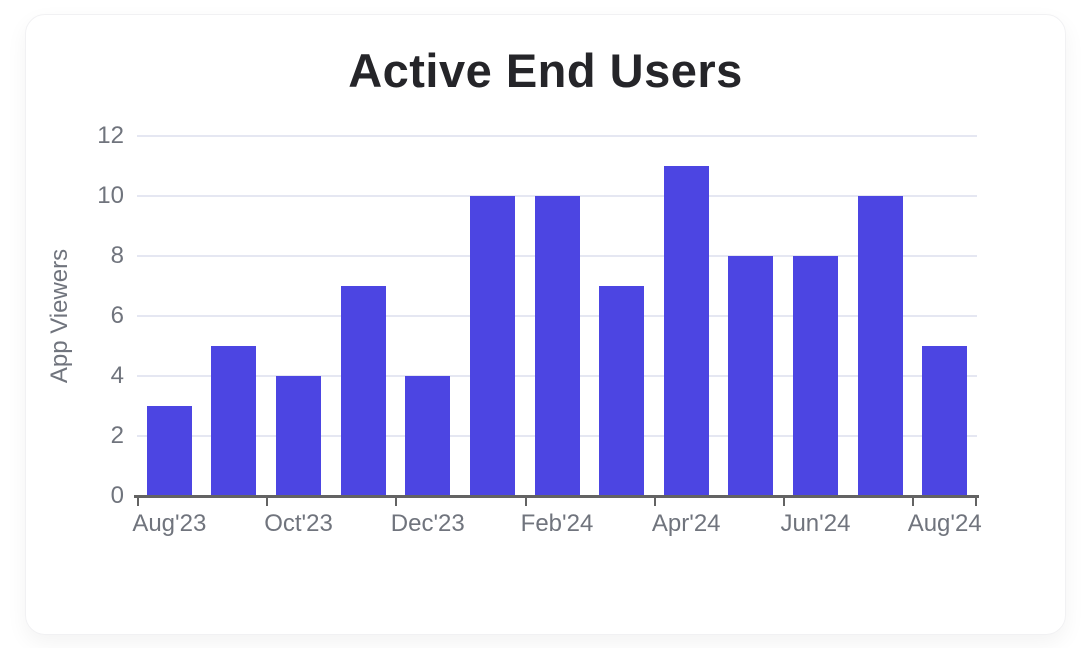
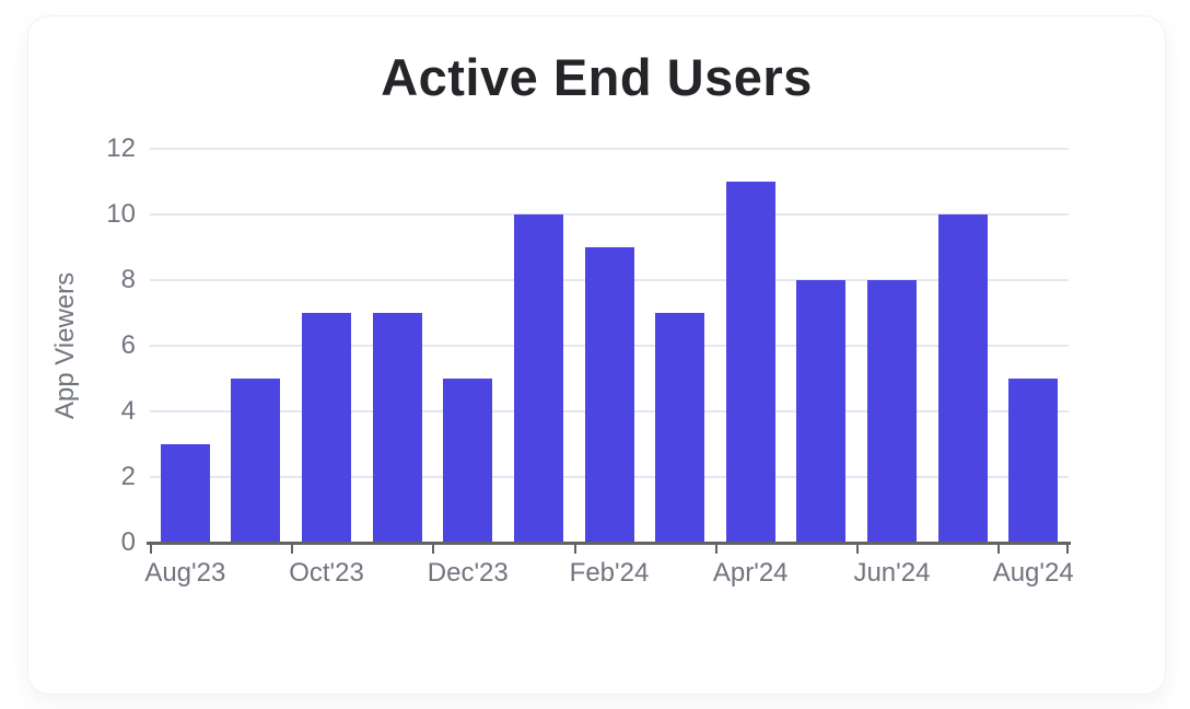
Oct'23: 4 -> 7
Dec'23: 4 -> 5
Feb'24: 10 -> 9
